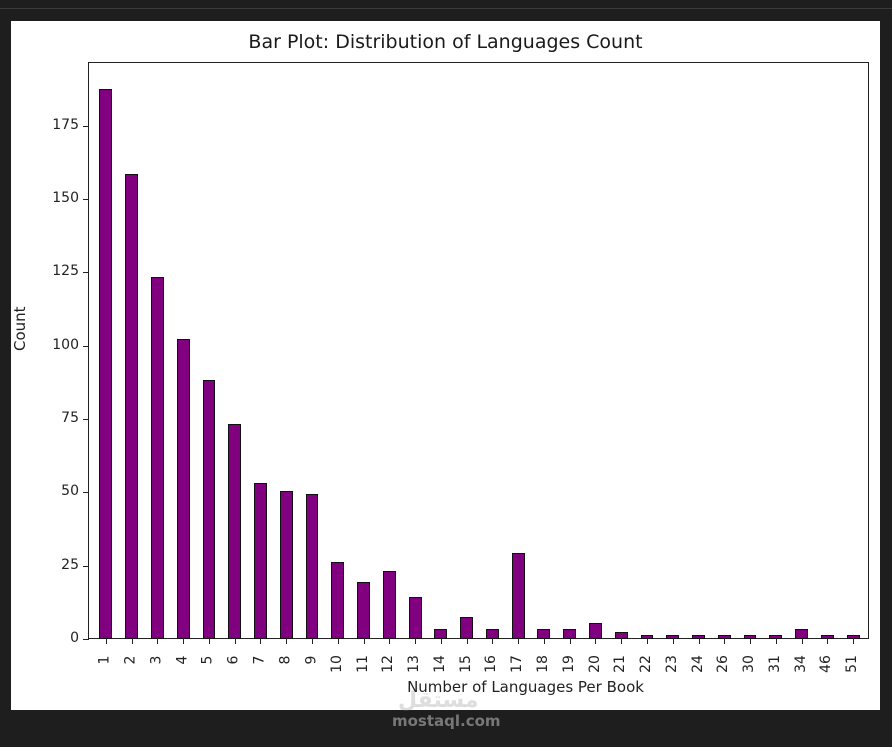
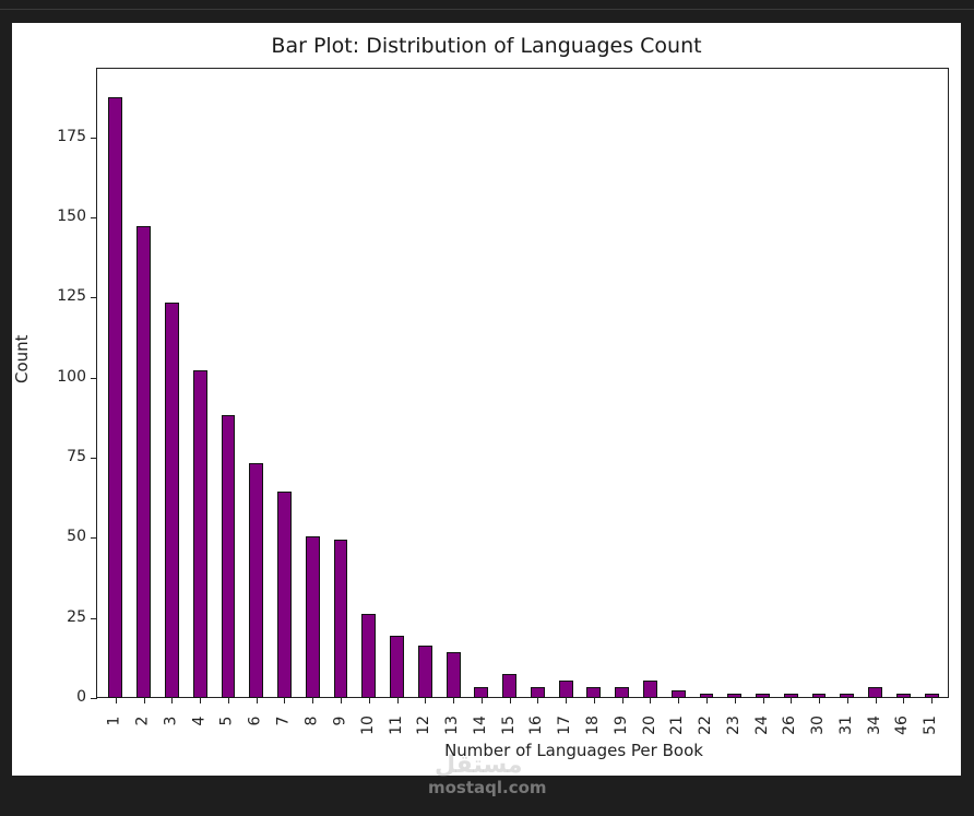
2: 158 -> 147
7: 53 -> 64
12: 23 -> 16
17: 29 -> 5
